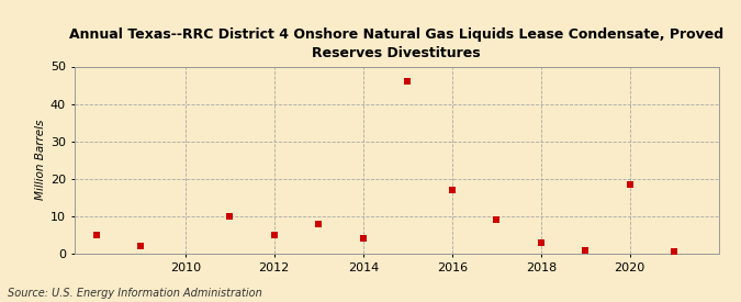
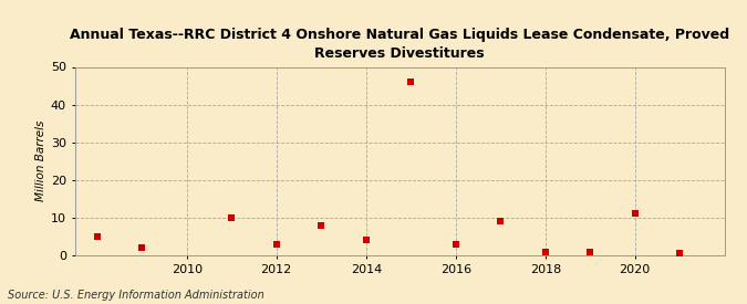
2012: 5.0 -> 3.0
2016: 17.0 -> 3.0
2018: 3.0 -> 1.0
2020: 18.5 -> 11.0
